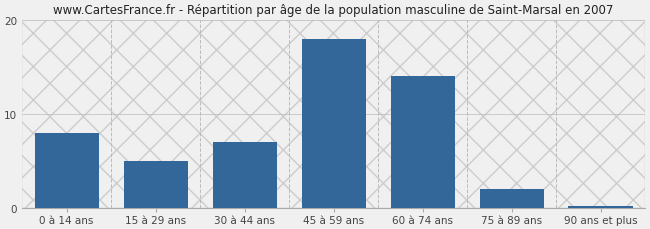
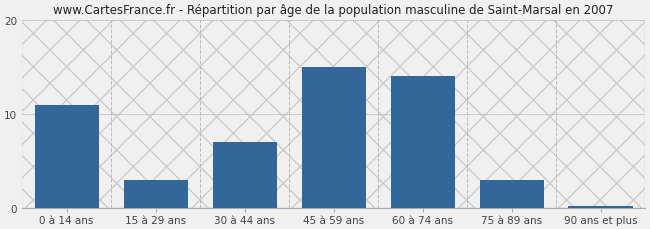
0 à 14 ans: 8.0 -> 11.0
15 à 29 ans: 5.0 -> 3.0
45 à 59 ans: 18.0 -> 15.0
75 à 89 ans: 2.0 -> 3.0
